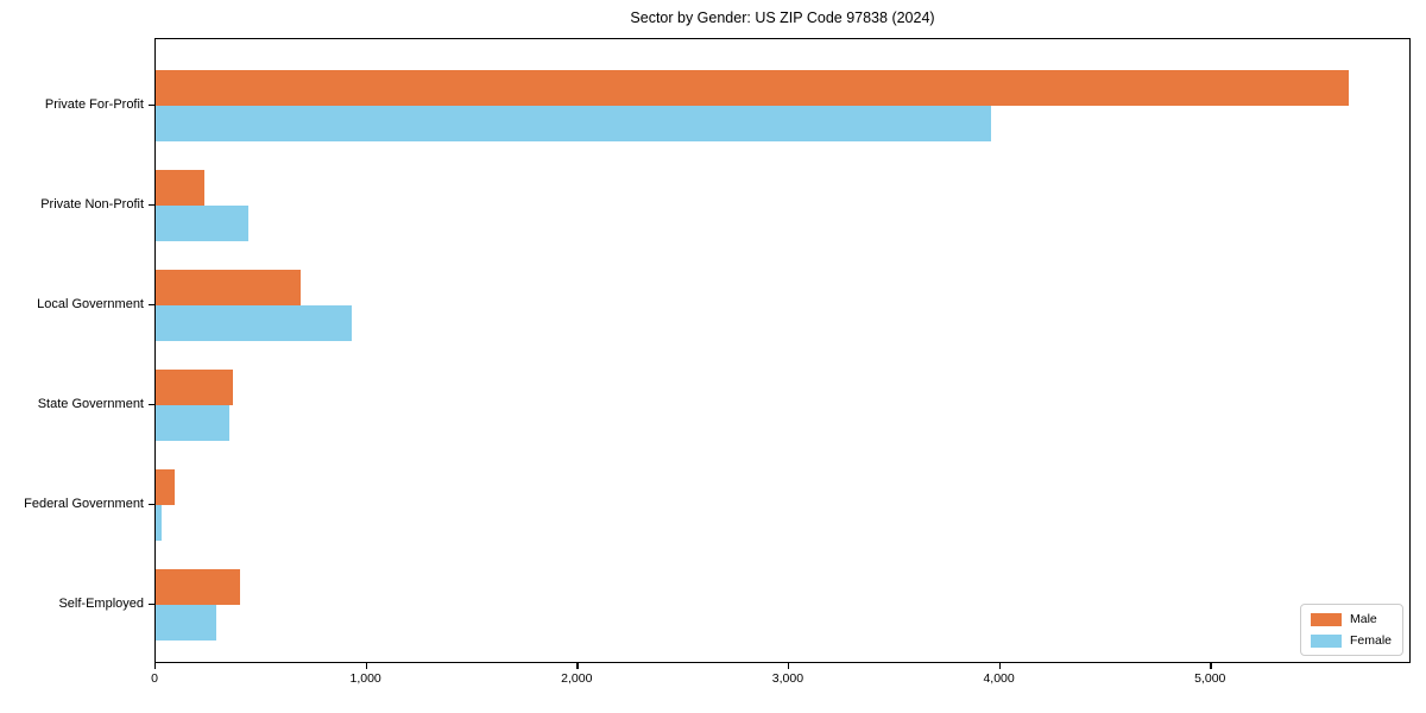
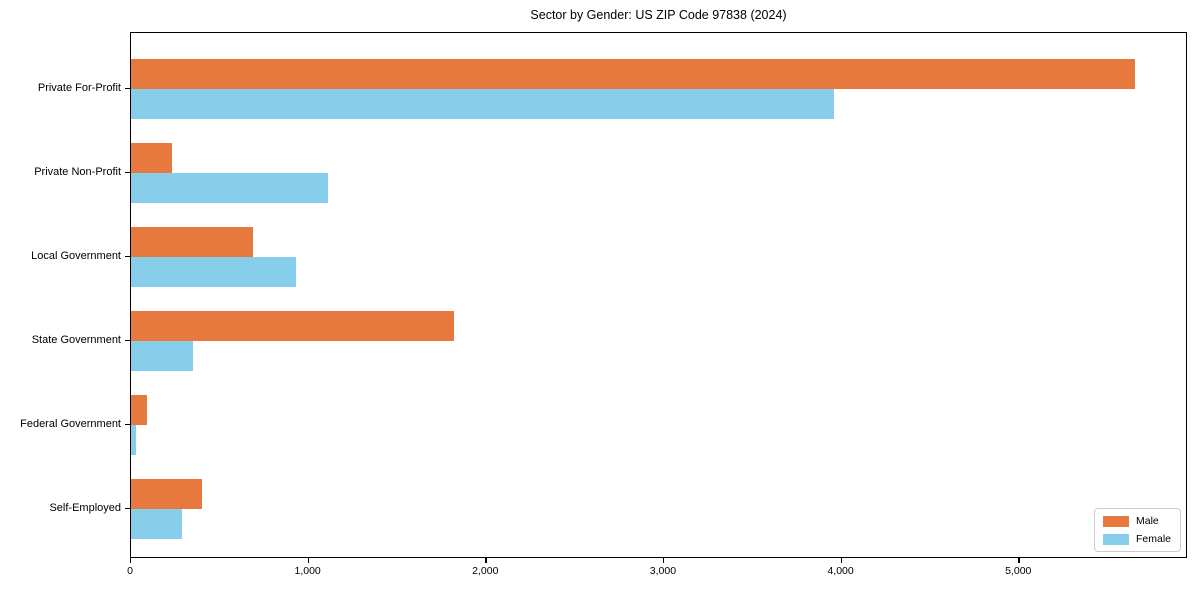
Female/Private Non-Profit: 440 -> 1110
Male/State Government: 360 -> 1820
